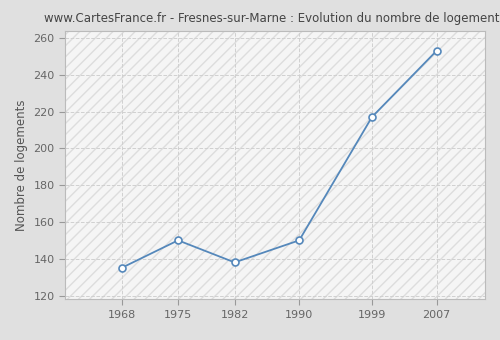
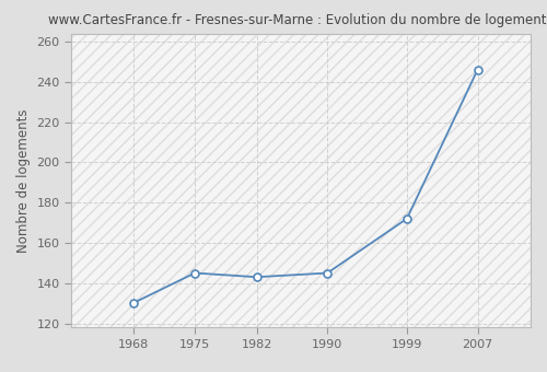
1968: 135 -> 130
1975: 150 -> 145
1982: 138 -> 143
1990: 150 -> 145
1999: 217 -> 172
2007: 253 -> 246
